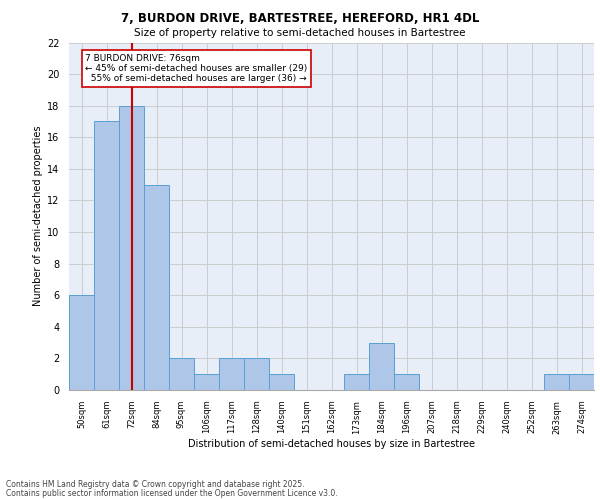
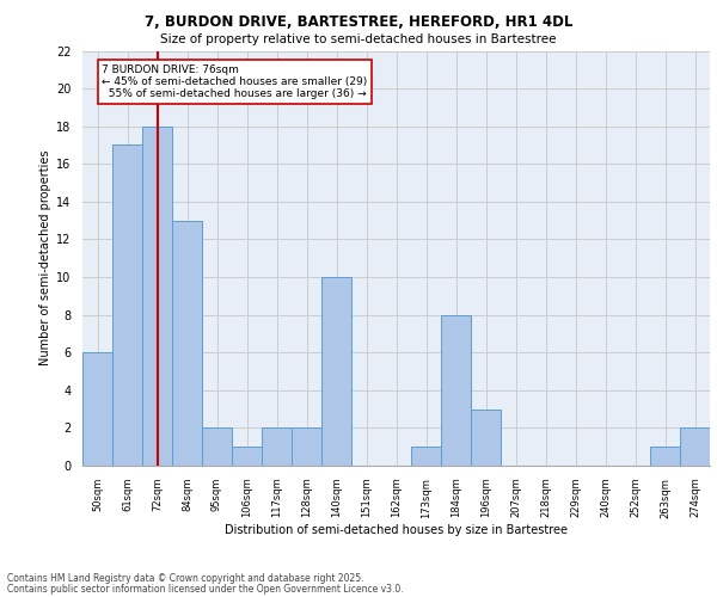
140sqm: 1 -> 10
184sqm: 3 -> 8
196sqm: 1 -> 3
274sqm: 1 -> 2
